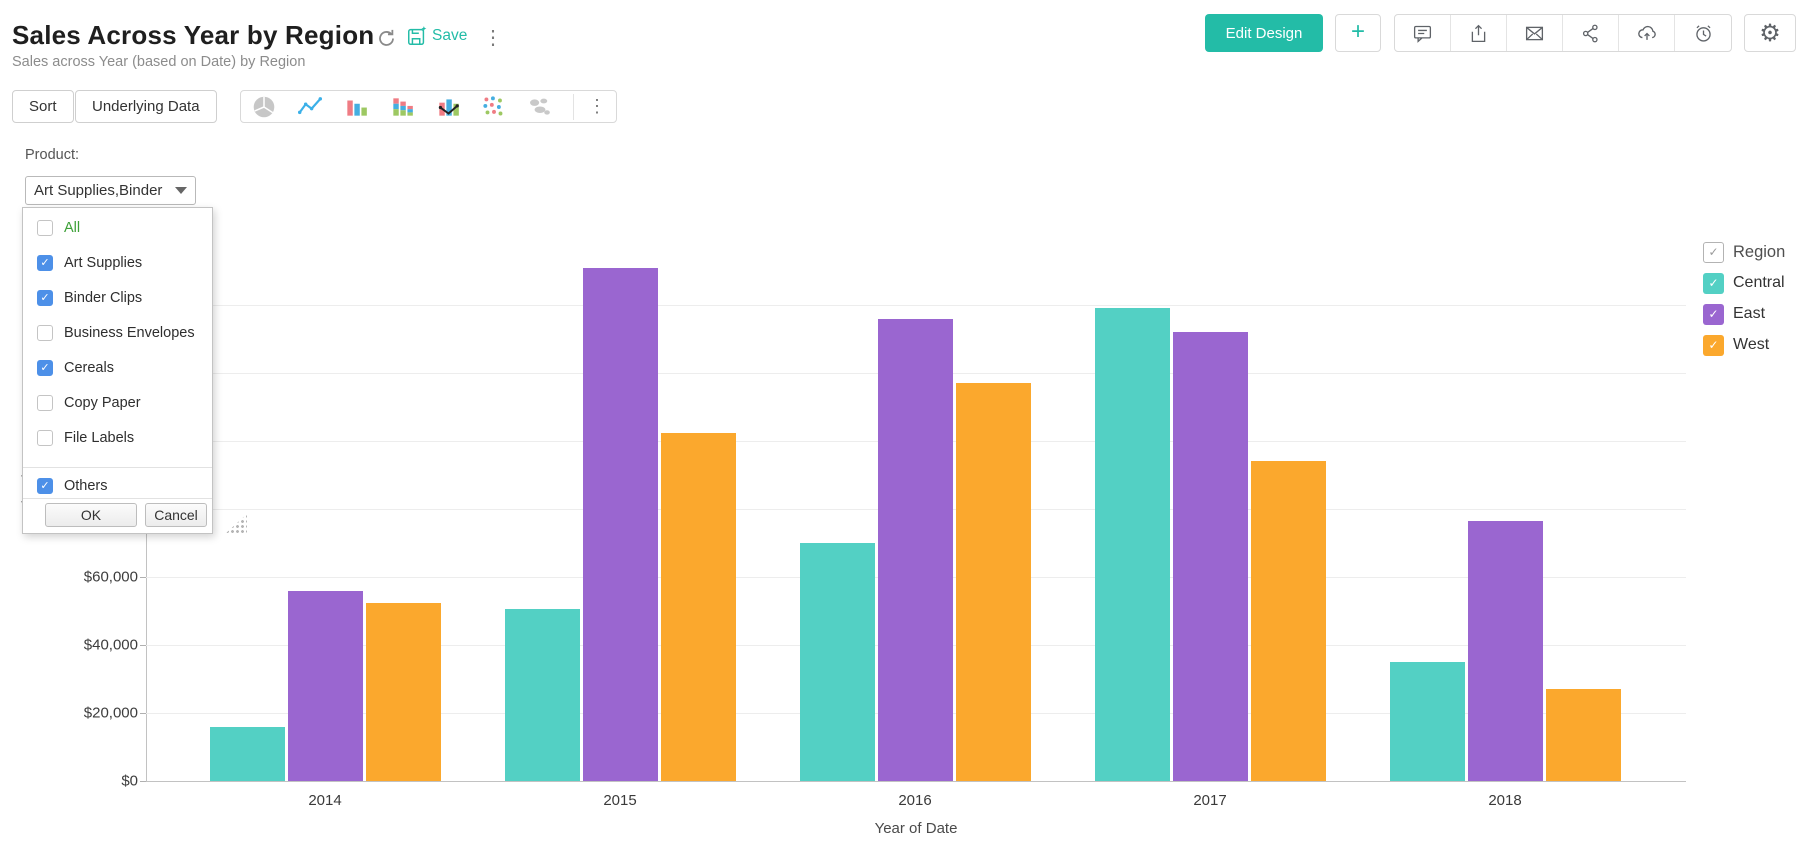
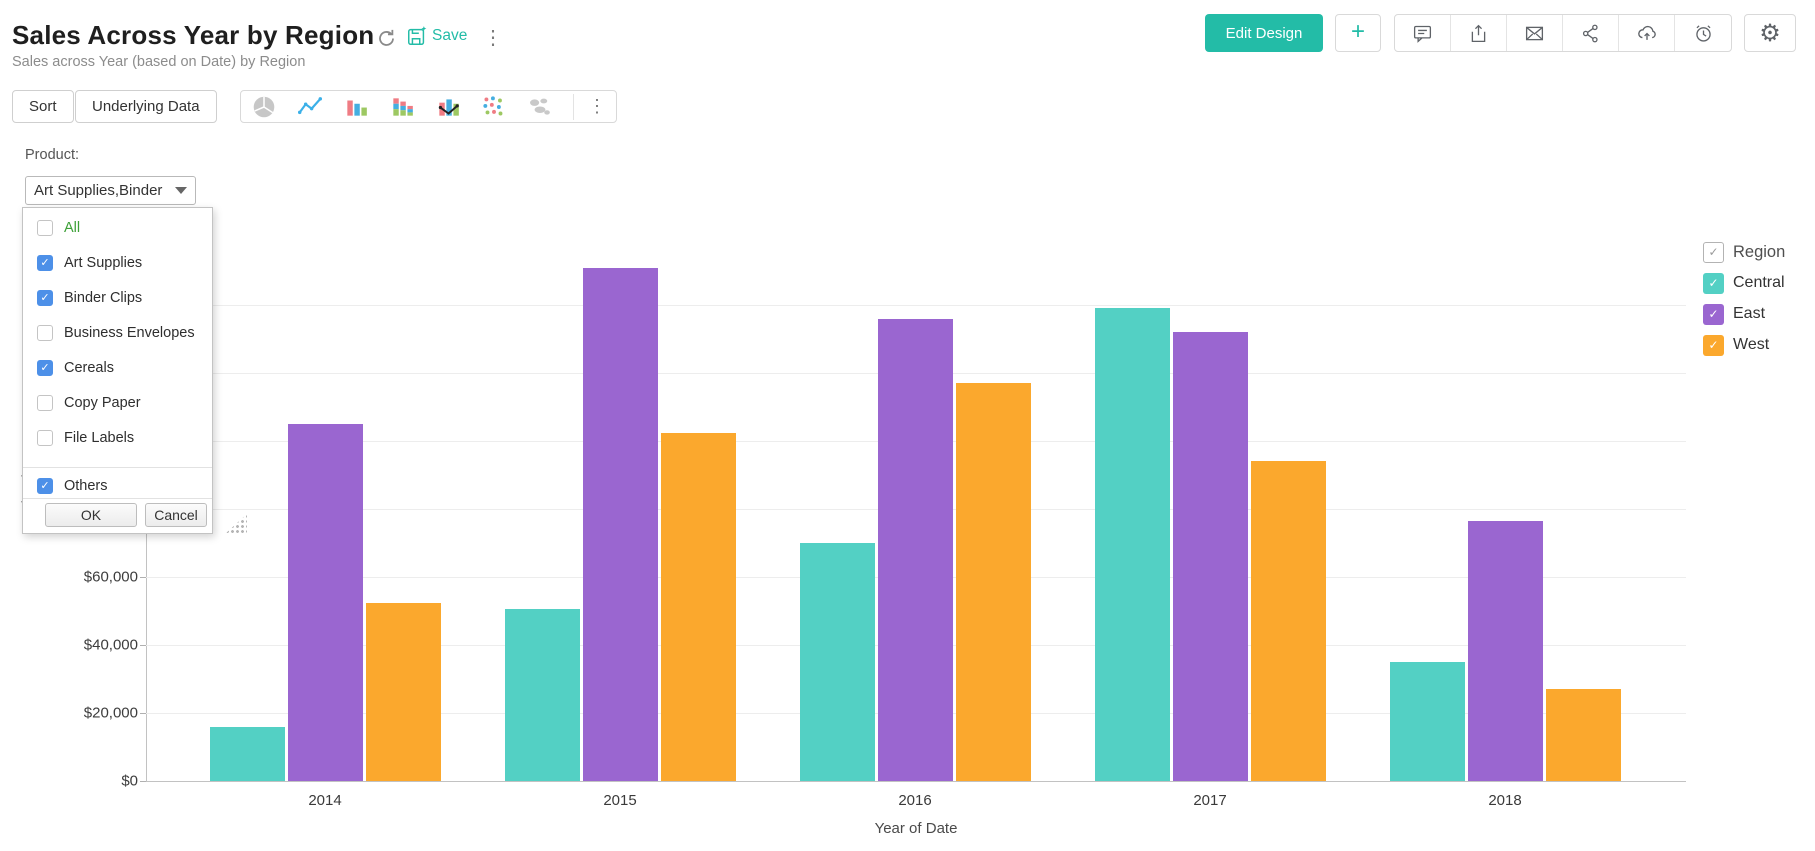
East/2014: $56000 -> $105000
